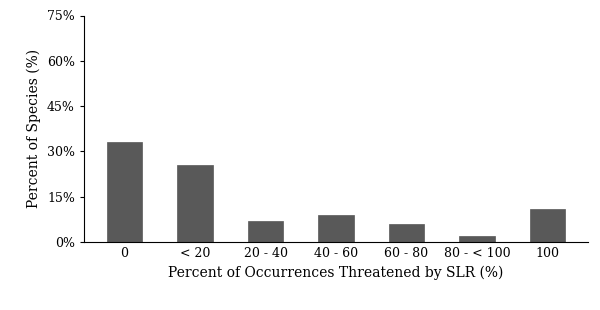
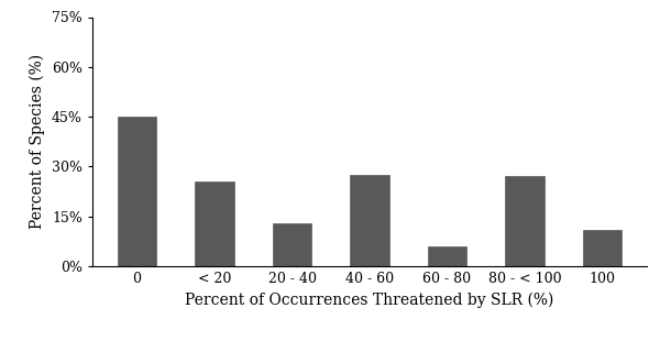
0: 33.0% -> 45.0%
20 - 40: 7.0% -> 13.0%
40 - 60: 9.0% -> 27.5%
80 - < 100: 2.0% -> 27.0%
